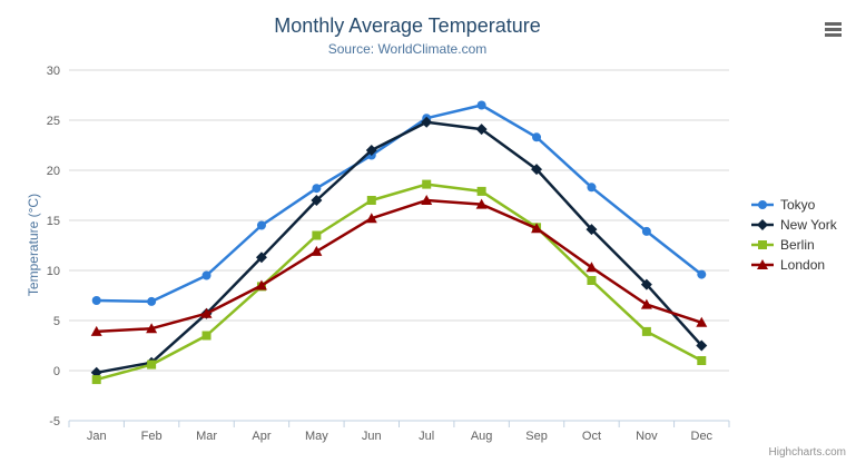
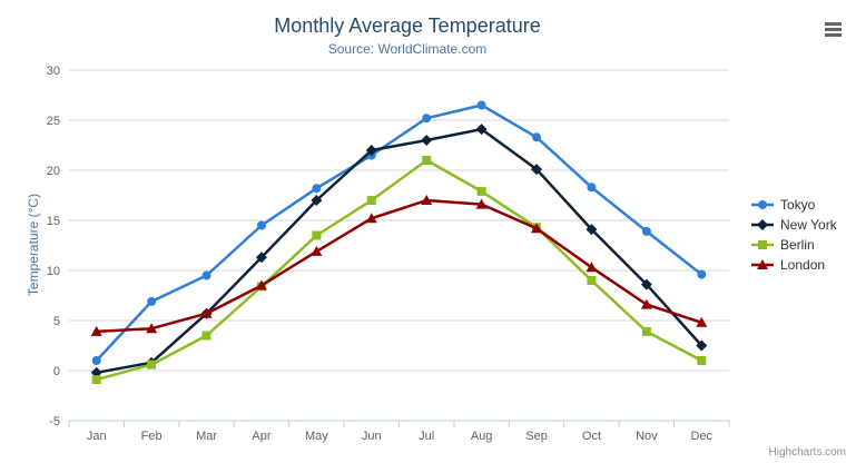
Tokyo/Jan: 7 -> 1
New York/Jul: 25 -> 23
Berlin/Jul: 19 -> 21
